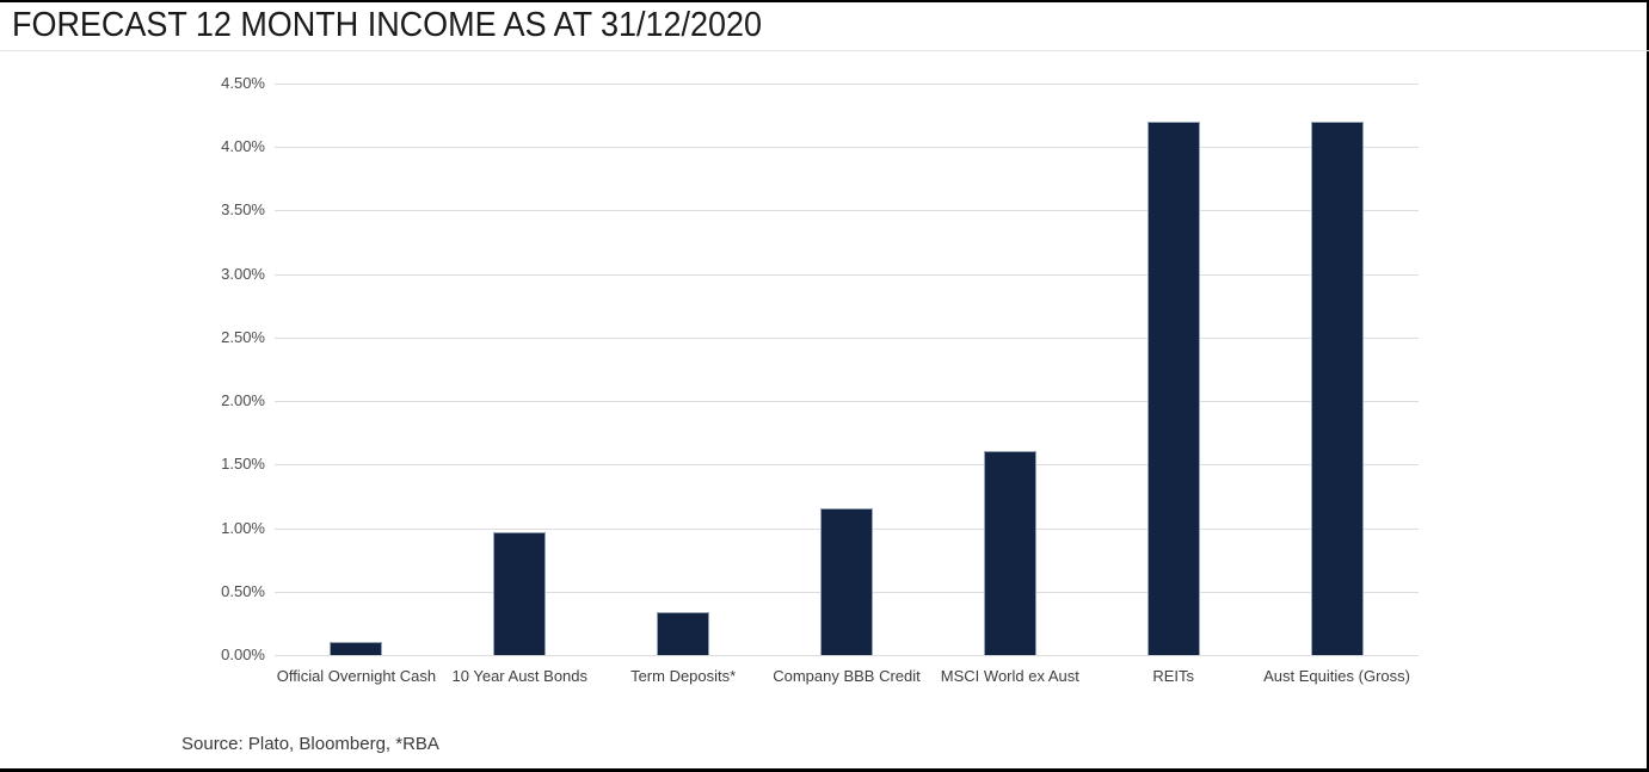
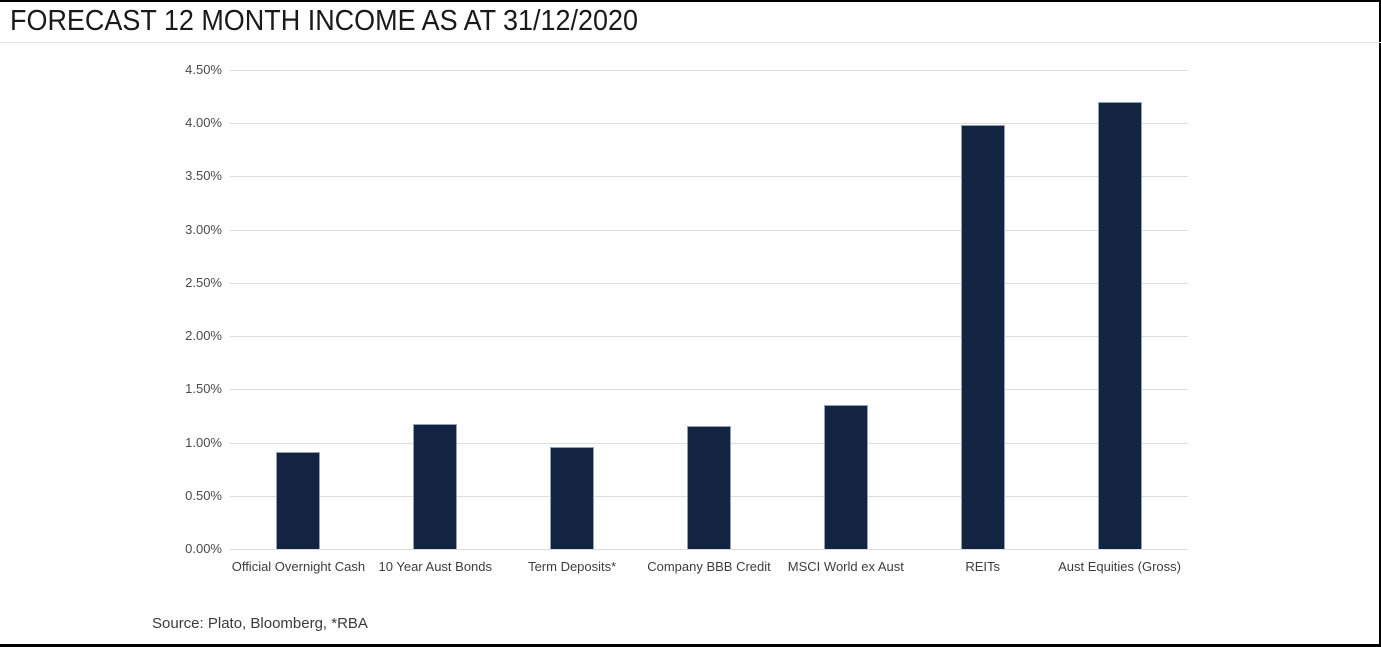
Official Overnight Cash: 0.10% -> 0.91%
10 Year Aust Bonds: 0.97% -> 1.17%
Term Deposits*: 0.34% -> 0.96%
MSCI World ex Aust: 1.61% -> 1.35%
REITs: 4.20% -> 3.98%
